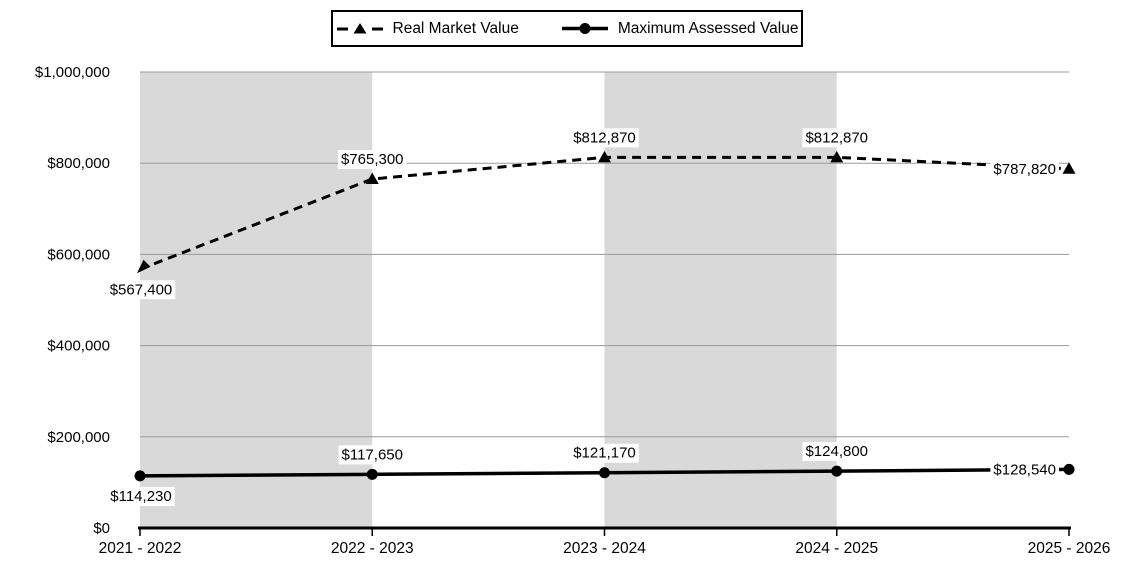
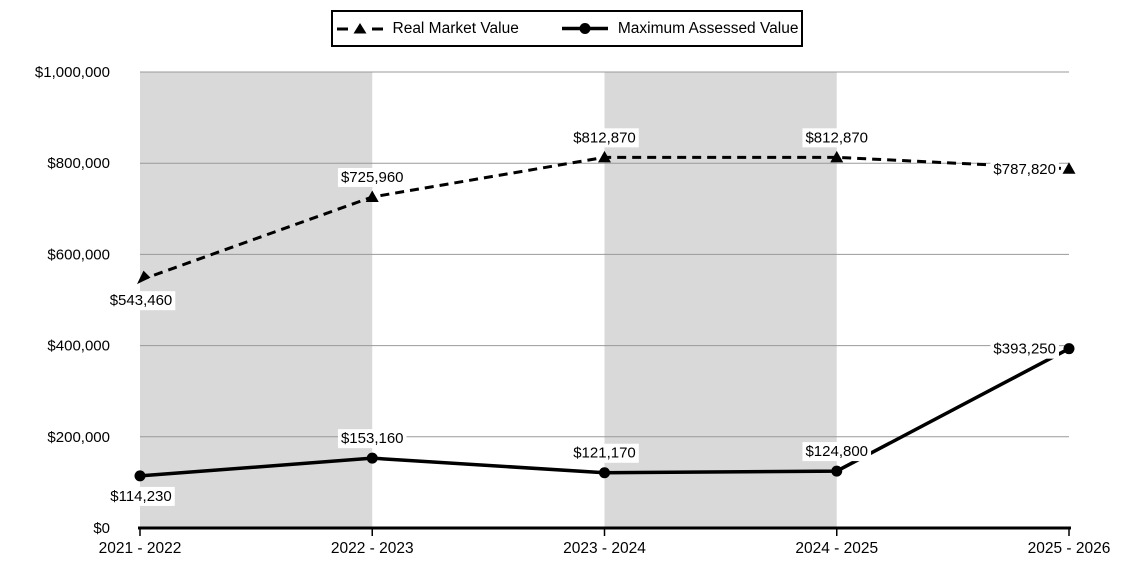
Real Market Value/2021 - 2022: $567,400 -> $543,460
Real Market Value/2022 - 2023: $765,300 -> $725,960
Maximum Assessed Value/2022 - 2023: $117,650 -> $153,160
Maximum Assessed Value/2025 - 2026: $128,540 -> $393,250
